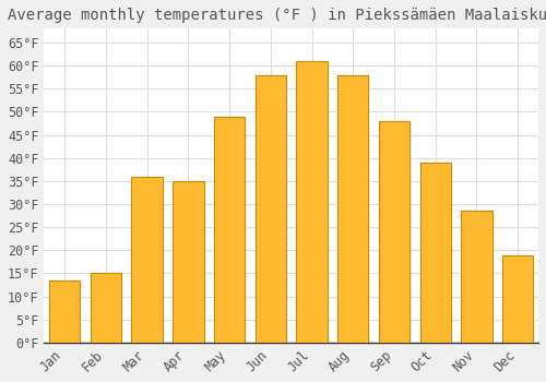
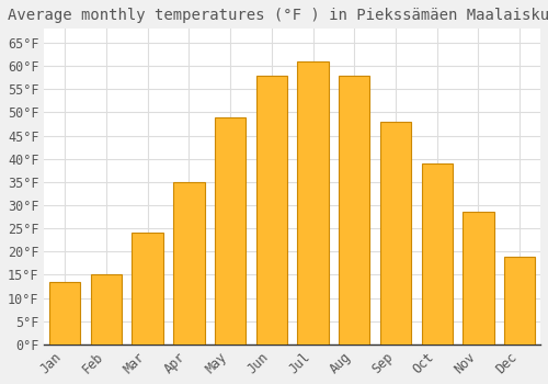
Mar: 36.0°F -> 24.0°F
